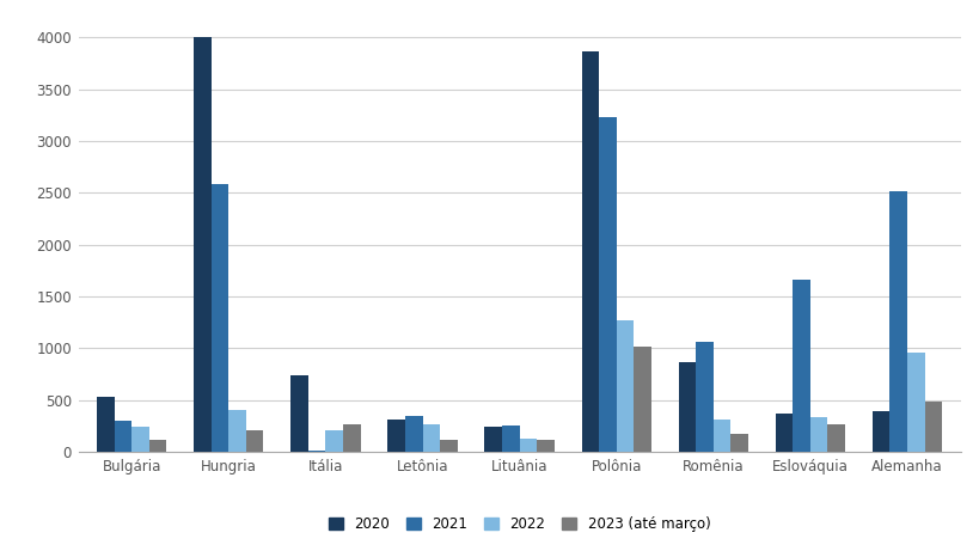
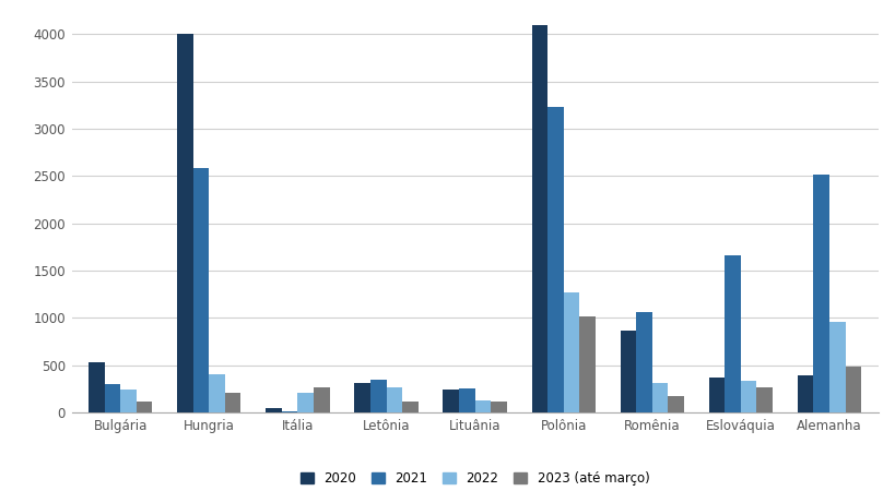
2020/Itália: 740 -> 50
2020/Polônia: 3860 -> 4100
